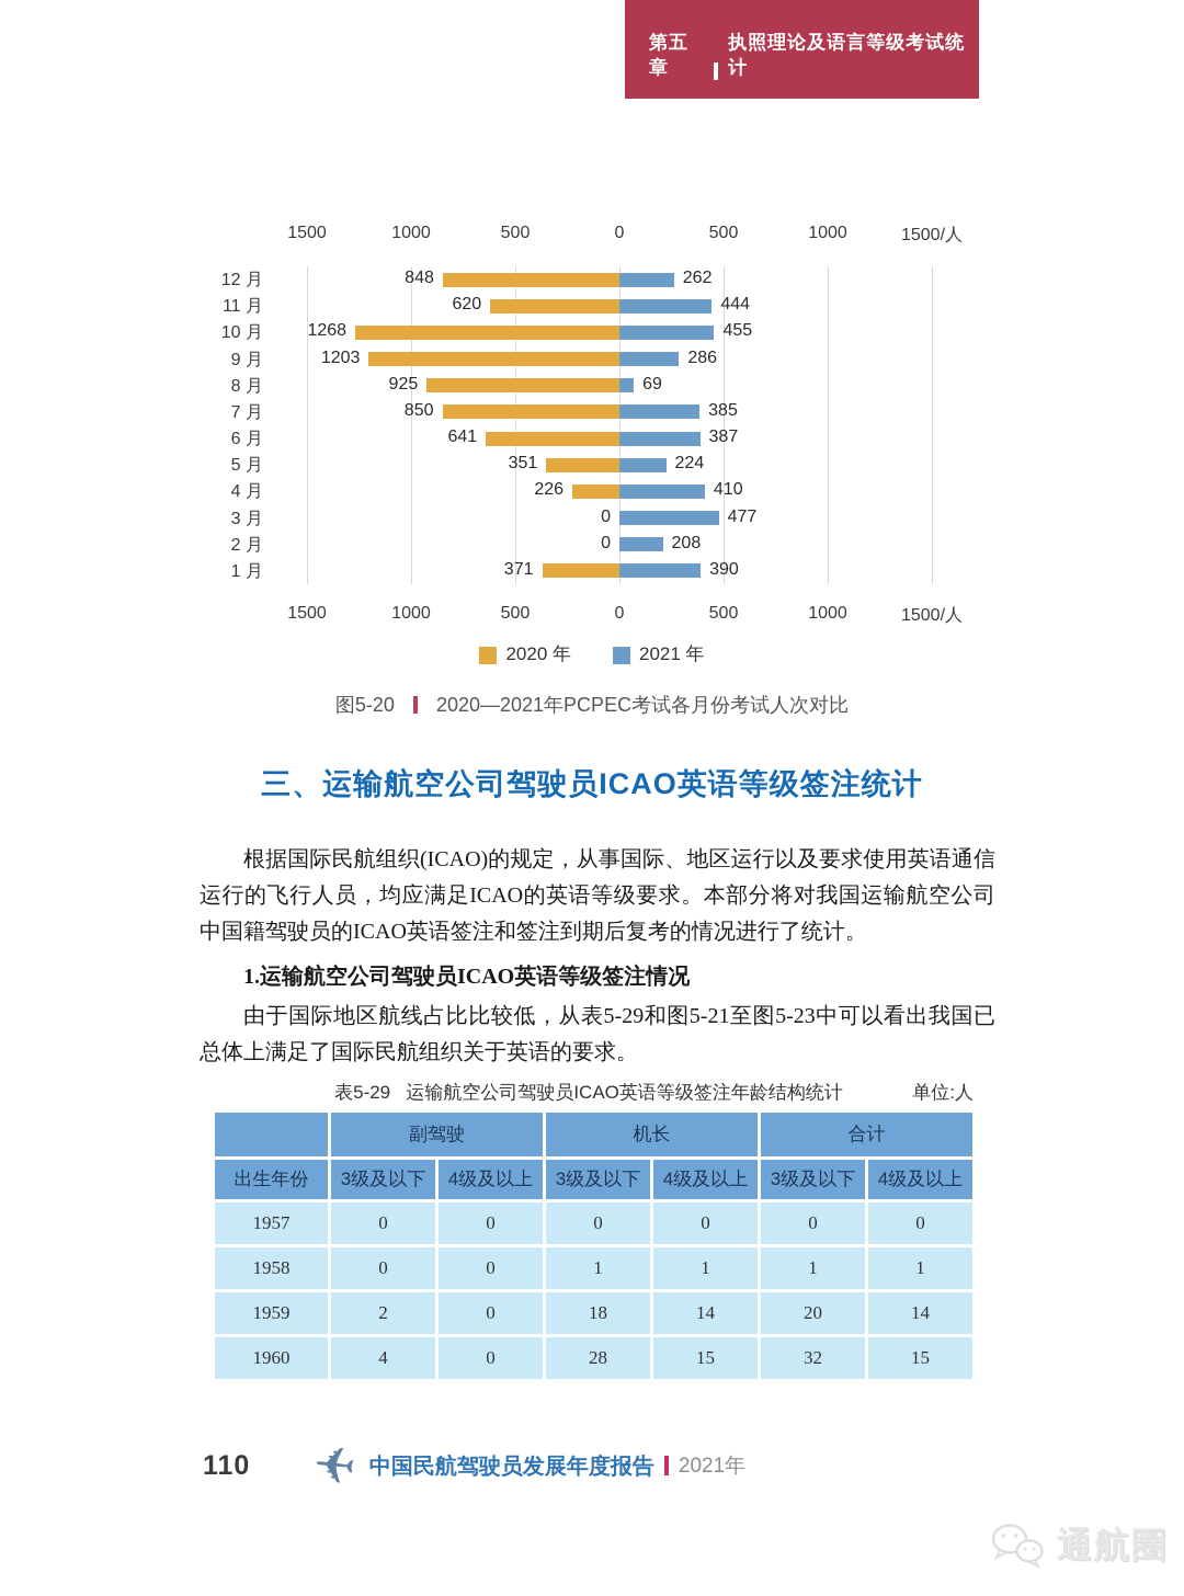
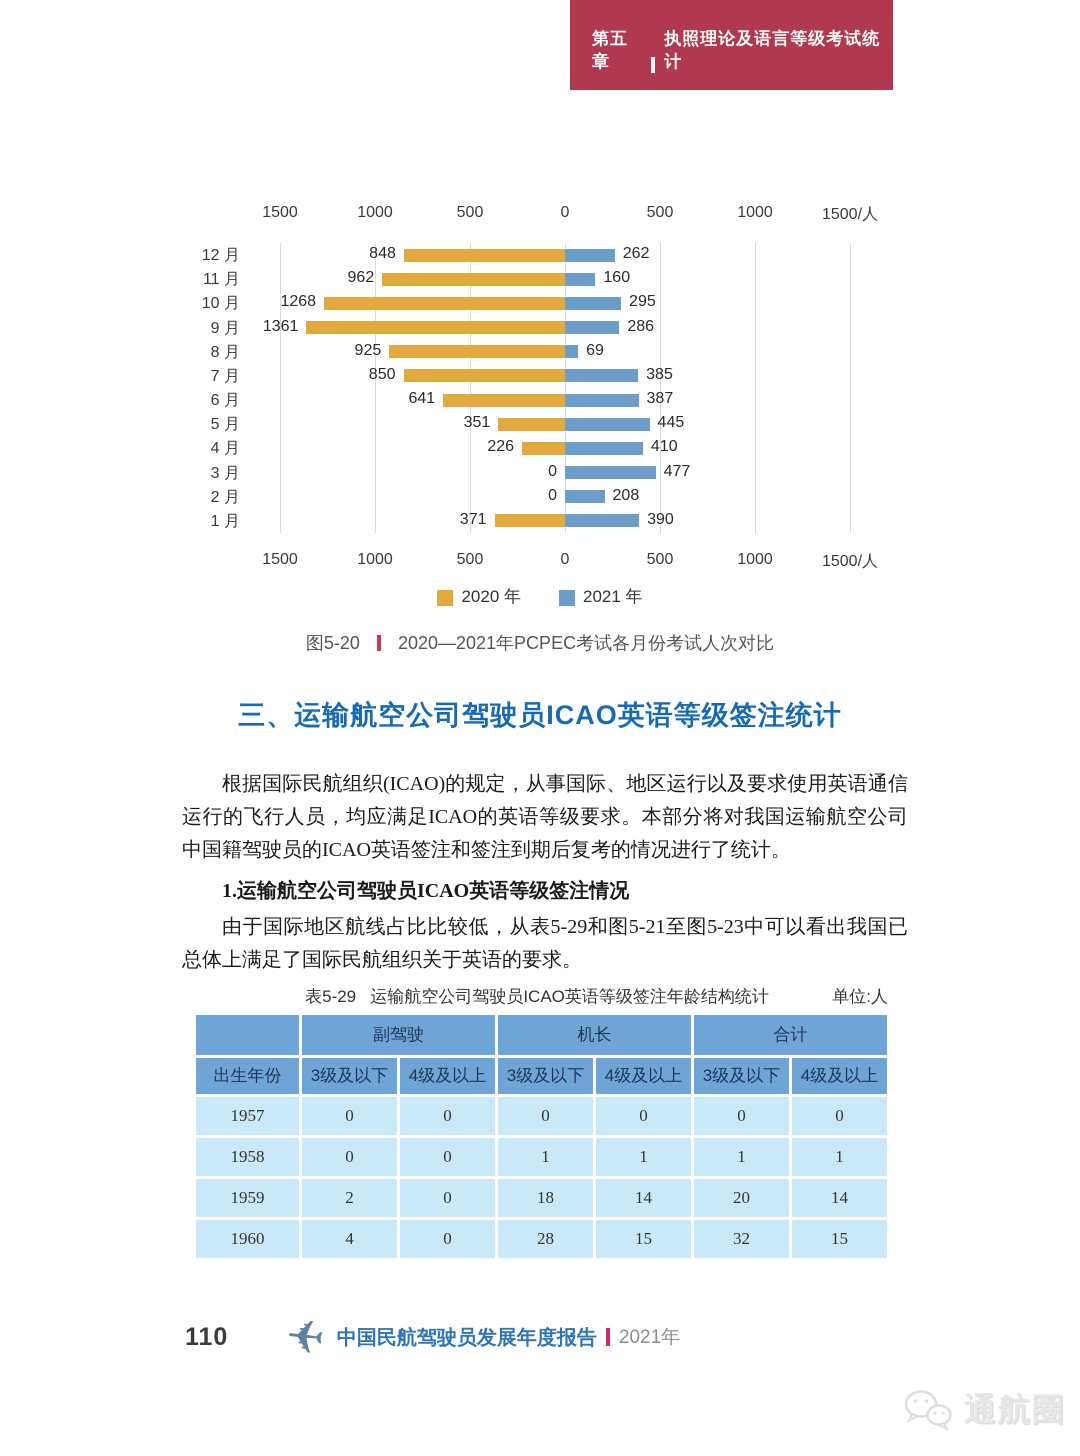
2020 年/11 月: 620 -> 962
2021 年/11 月: 444 -> 160
2021 年/10 月: 455 -> 295
2020 年/9 月: 1203 -> 1361
2021 年/5 月: 224 -> 445
